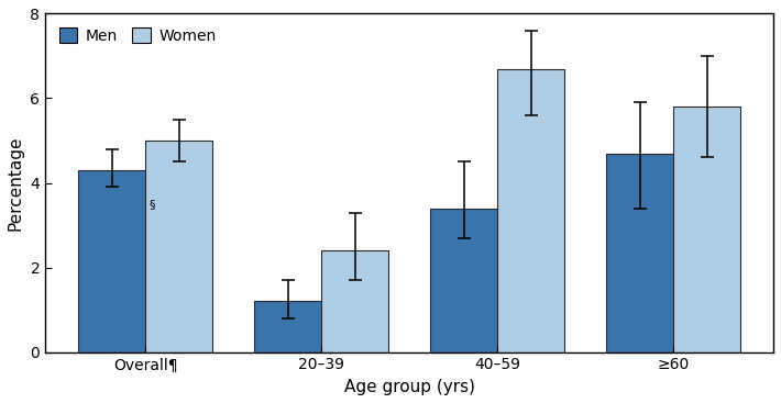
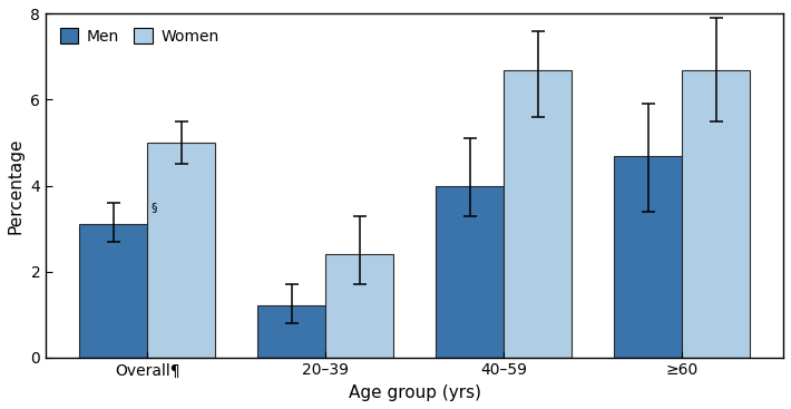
Men/Overall¶: 4.3 -> 3.1
Men/40–59: 3.4 -> 4.0
Women/≥60: 5.8 -> 6.7
